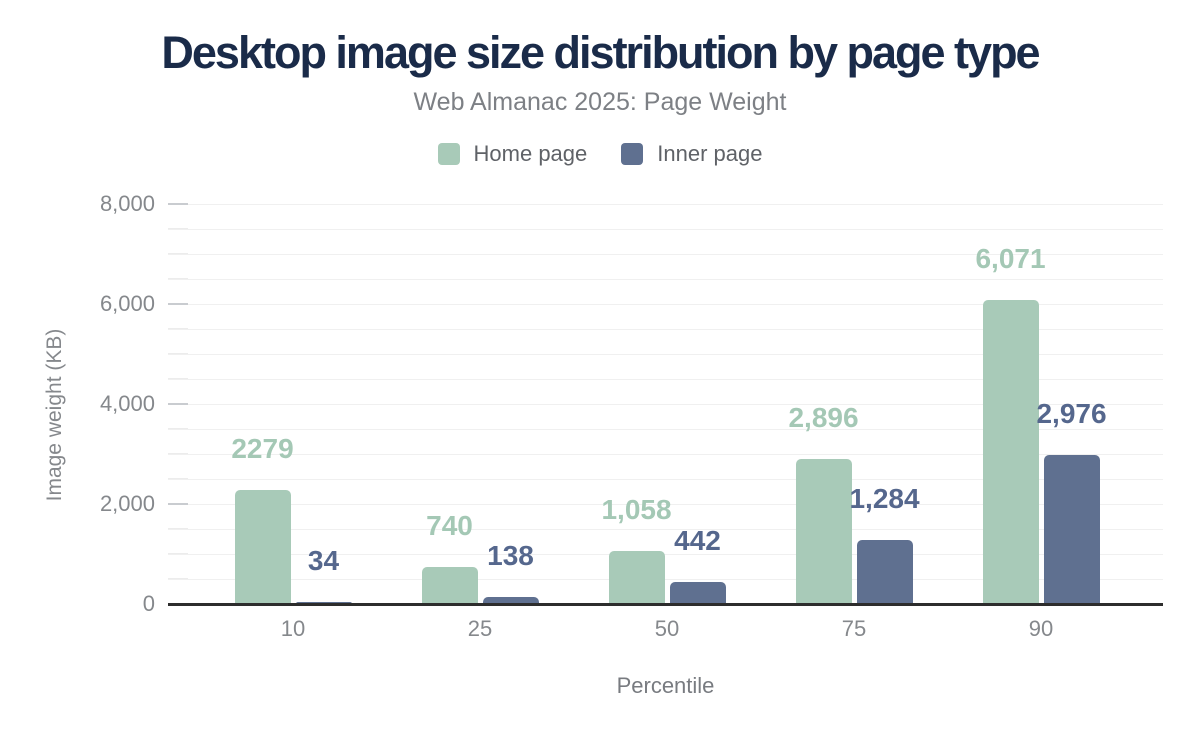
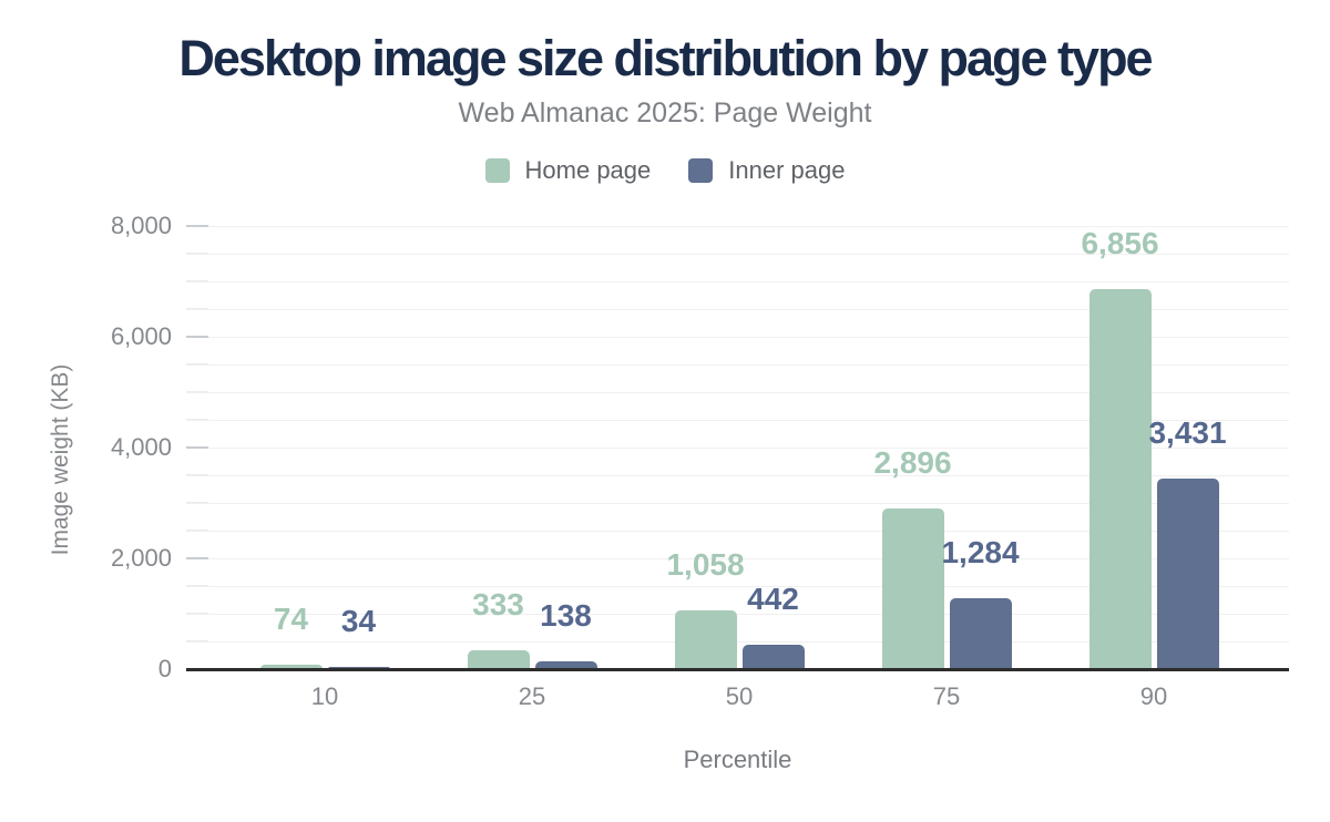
Home page/10: 2279 -> 74
Home page/25: 740 -> 333
Home page/90: 6,071 -> 6,856
Inner page/90: 2,976 -> 3,431
